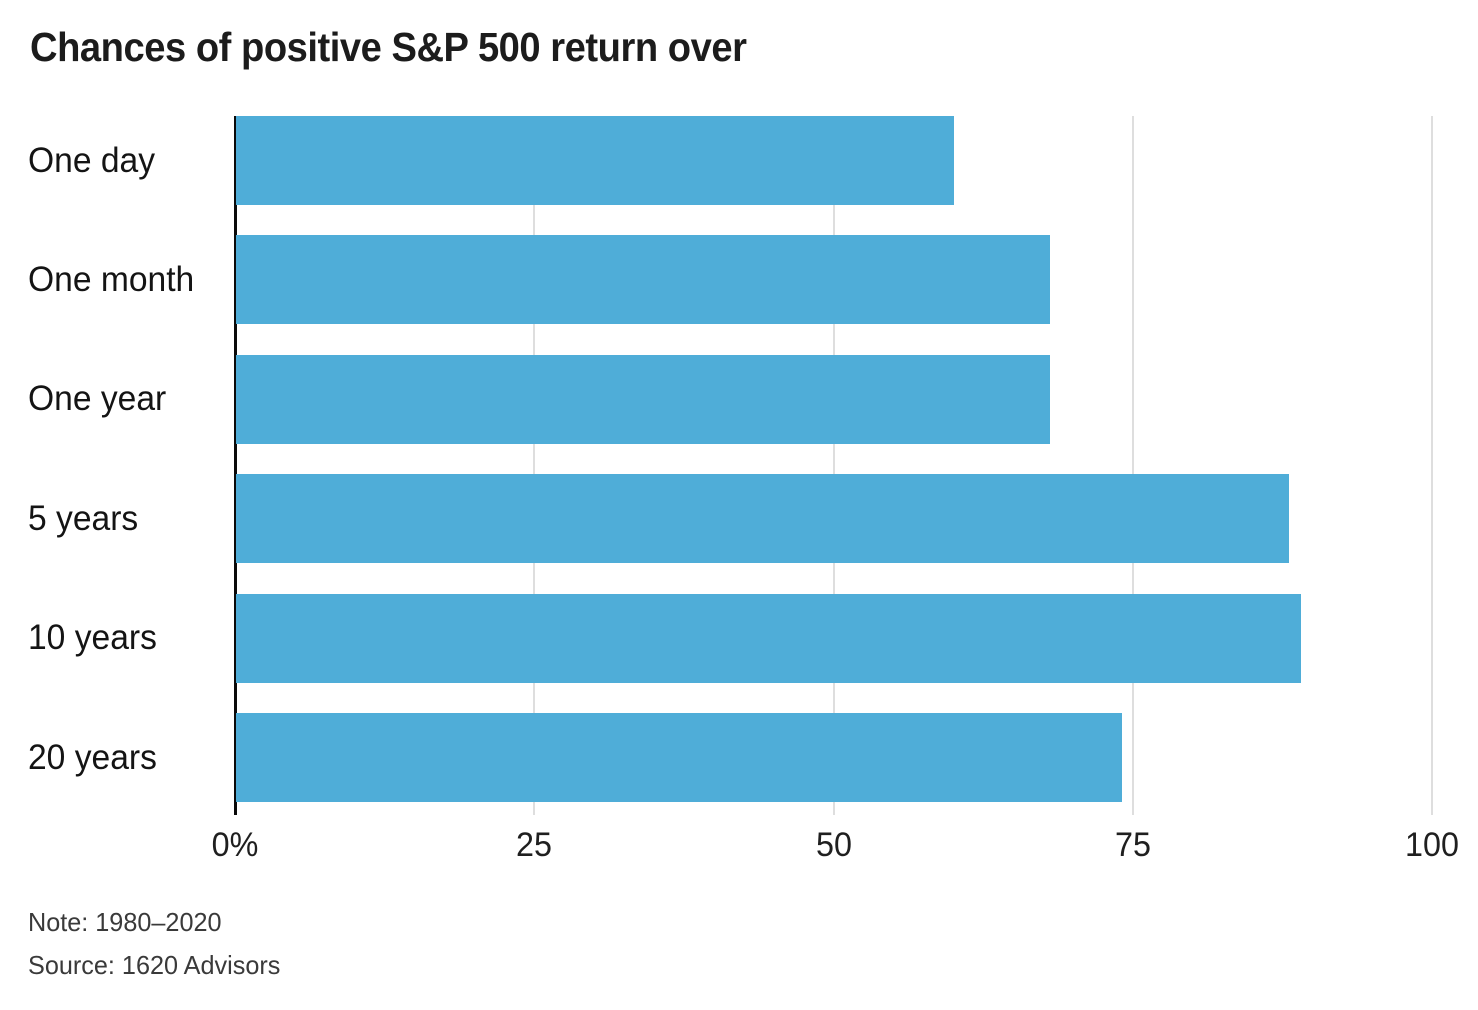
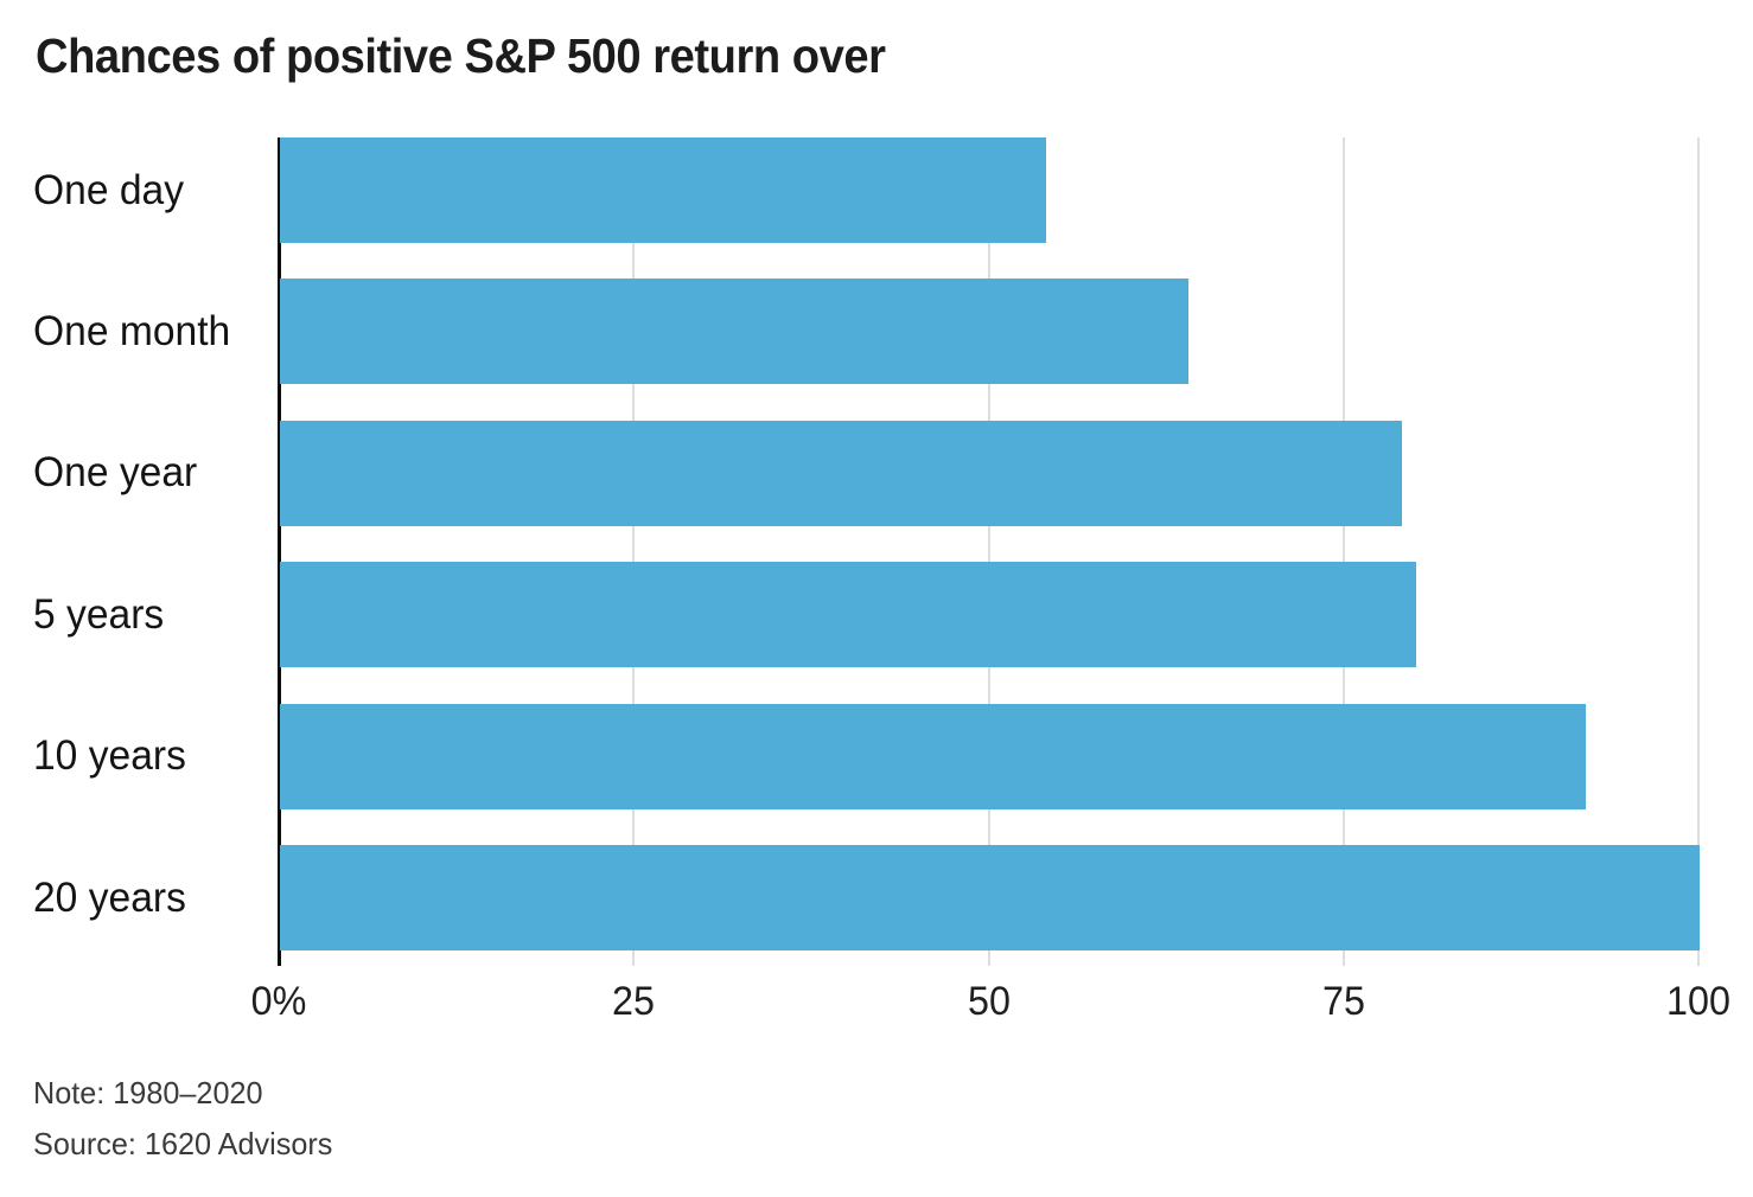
One day: 60 -> 54
One month: 68 -> 64
One year: 68 -> 79
5 years: 88 -> 80
10 years: 89 -> 92
20 years: 74 -> 100
